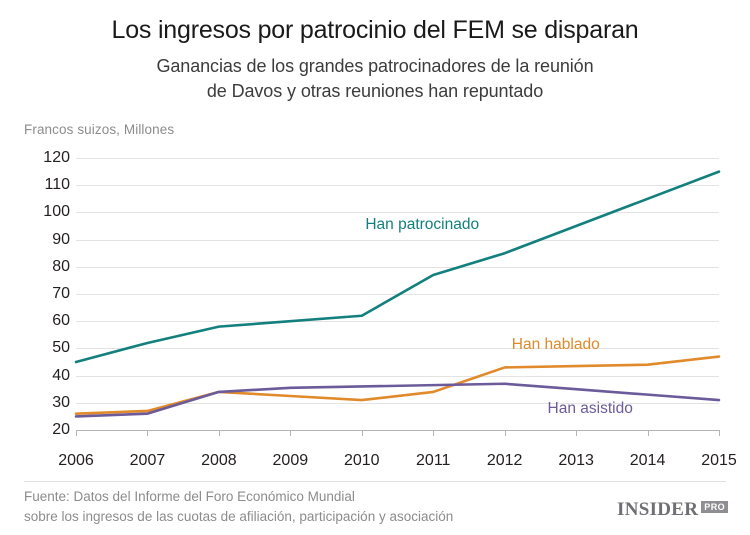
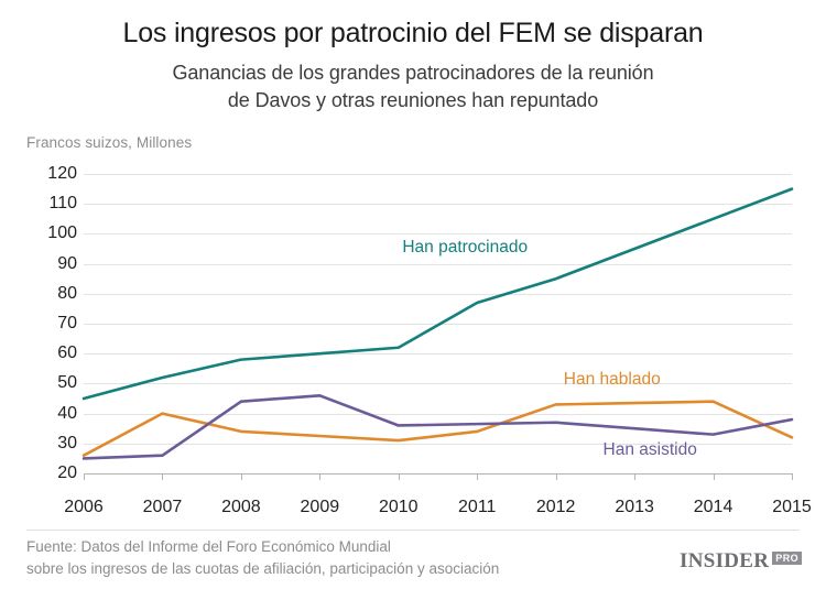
Han hablado/2007: 27 -> 40
Han asistido/2008: 34 -> 44
Han asistido/2009: 36 -> 46
Han hablado/2015: 47 -> 32
Han asistido/2015: 31 -> 38
